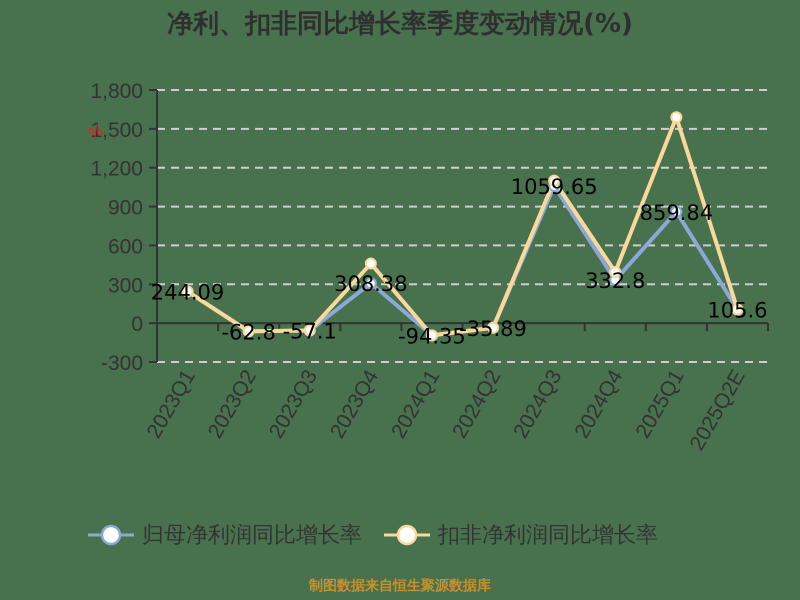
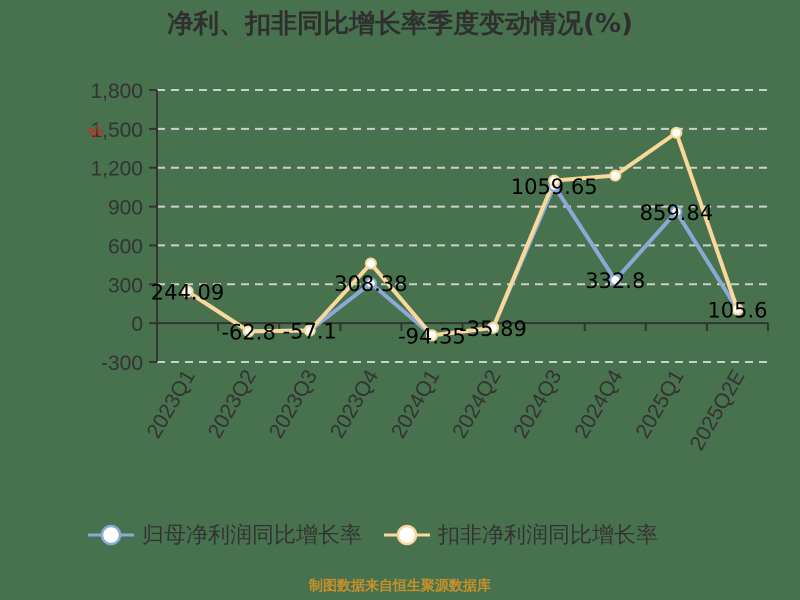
扣非净利润同比增长率/2024Q4: 400 -> 1140
扣非净利润同比增长率/2025Q1: 1590 -> 1470
